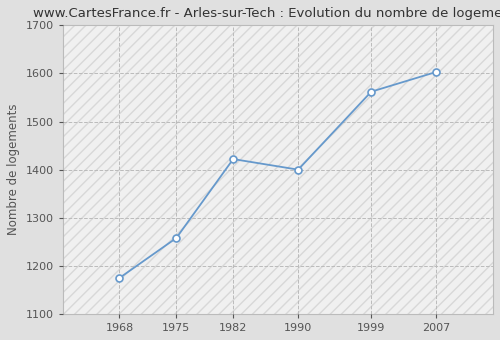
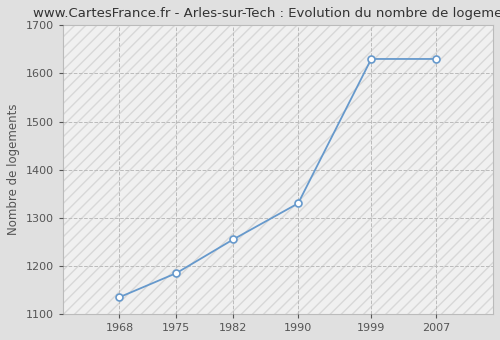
1968: 1175 -> 1135
1975: 1258 -> 1185
1982: 1422 -> 1255
1990: 1400 -> 1330
1999: 1562 -> 1630
2007: 1603 -> 1630
